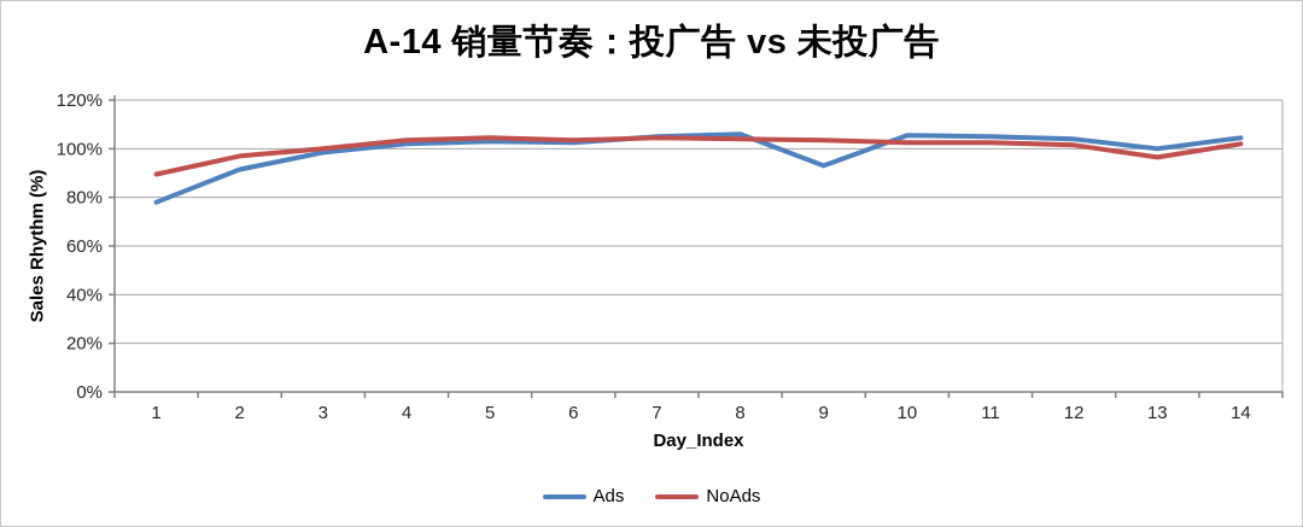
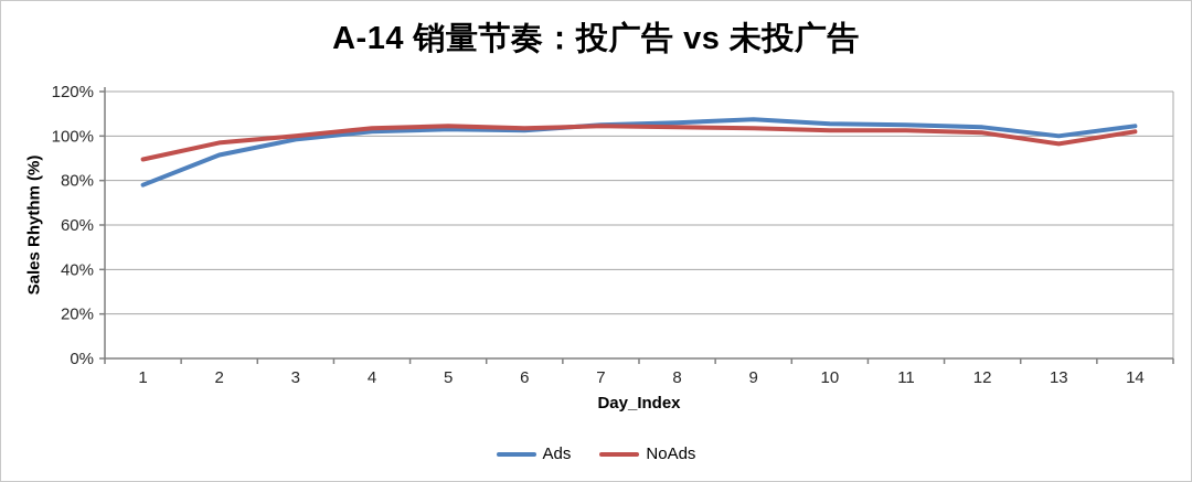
Ads/9: 93% -> 108%
